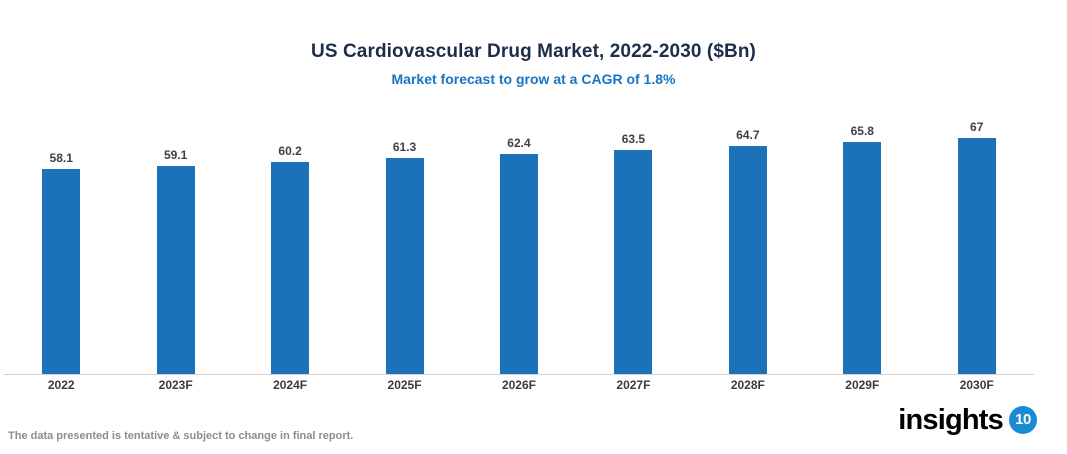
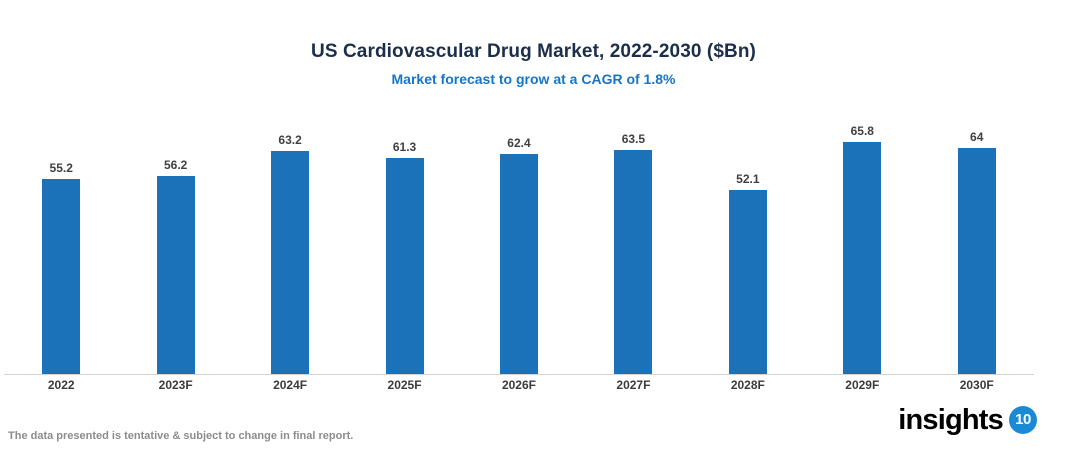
2022: 58.1 -> 55.2
2023F: 59.1 -> 56.2
2024F: 60.2 -> 63.2
2028F: 64.7 -> 52.1
2030F: 67 -> 64
